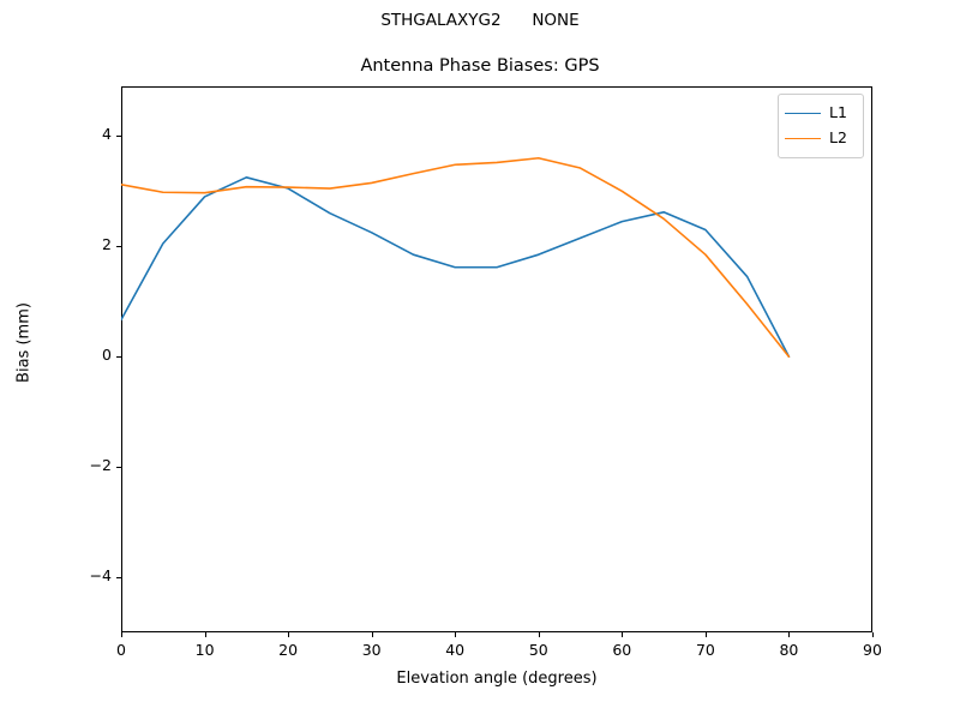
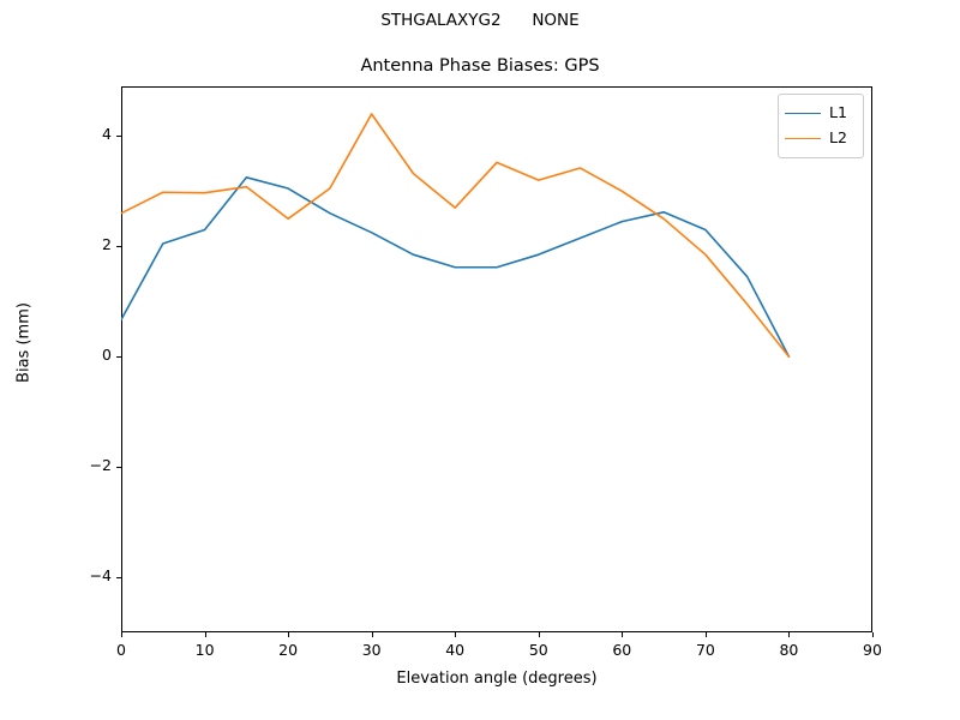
L2/0: 3.1 -> 2.6
L1/10: 2.9 -> 2.3
L2/20: 3.1 -> 2.5
L2/30: 3.1 -> 4.4
L2/40: 3.5 -> 2.7
L2/50: 3.6 -> 3.2
